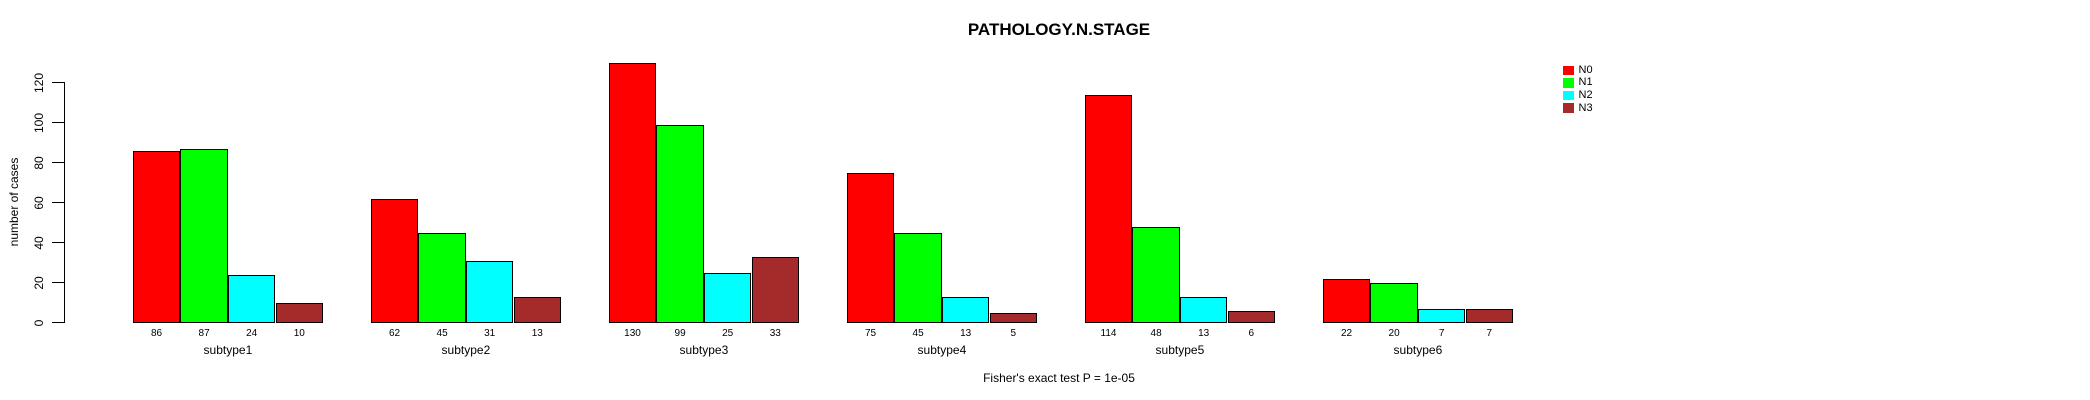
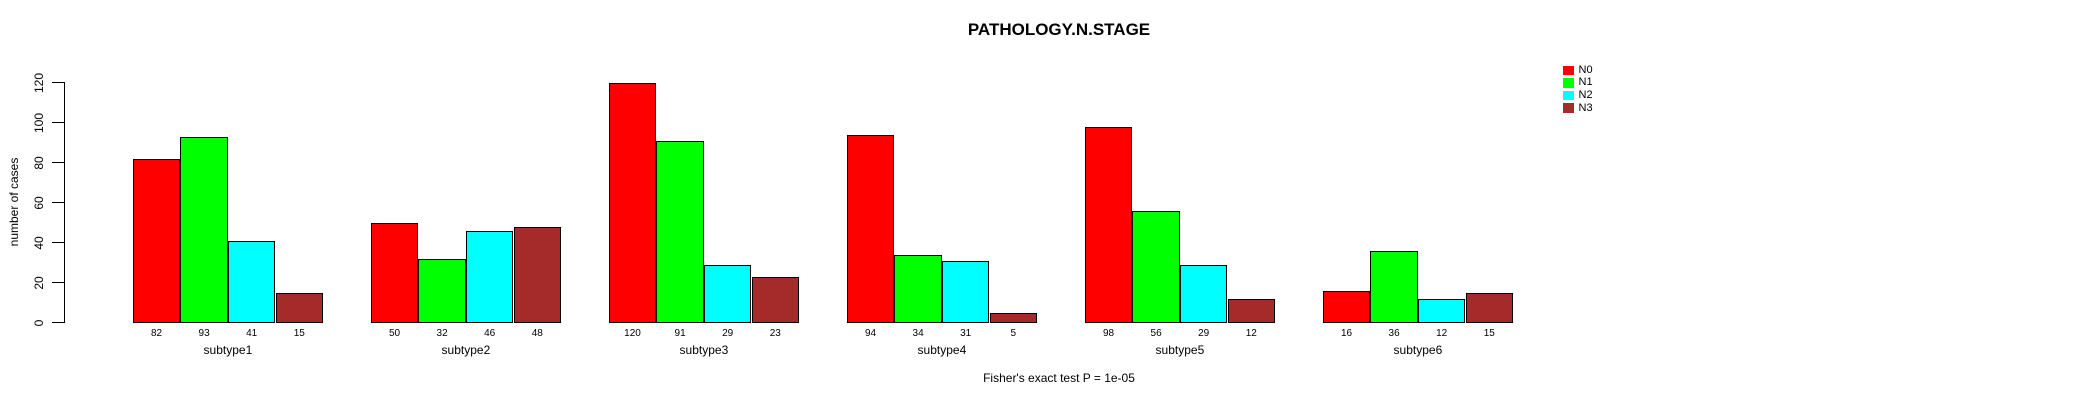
N0/subtype1: 86 -> 82
N1/subtype1: 87 -> 93
N2/subtype1: 24 -> 41
N3/subtype1: 10 -> 15
N0/subtype2: 62 -> 50
N1/subtype2: 45 -> 32
N2/subtype2: 31 -> 46
N3/subtype2: 13 -> 48
N0/subtype3: 130 -> 120
N1/subtype3: 99 -> 91
N2/subtype3: 25 -> 29
N3/subtype3: 33 -> 23
N0/subtype4: 75 -> 94
N1/subtype4: 45 -> 34
N2/subtype4: 13 -> 31
N0/subtype5: 114 -> 98
N1/subtype5: 48 -> 56
N2/subtype5: 13 -> 29
N3/subtype5: 6 -> 12
N0/subtype6: 22 -> 16
N1/subtype6: 20 -> 36
N2/subtype6: 7 -> 12
N3/subtype6: 7 -> 15
